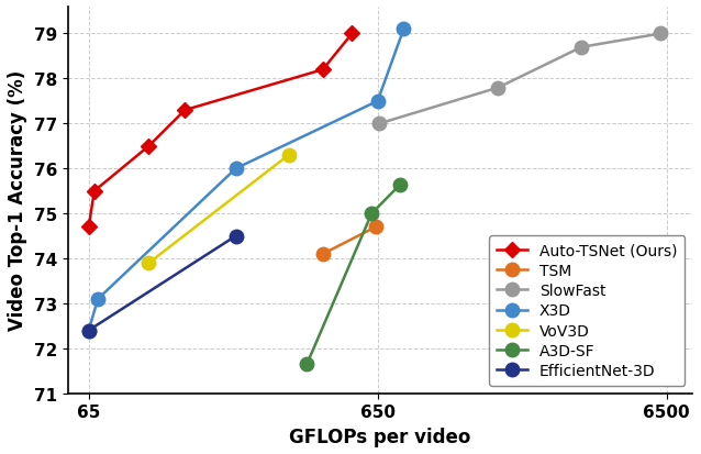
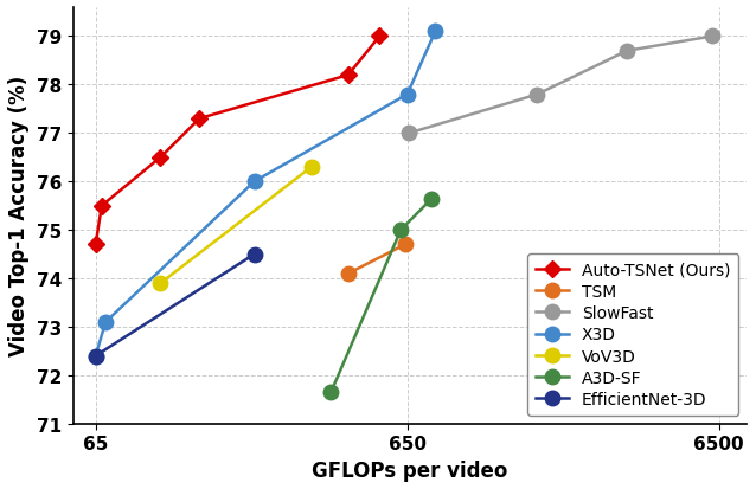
X3D/650: 77.5 -> 77.8
